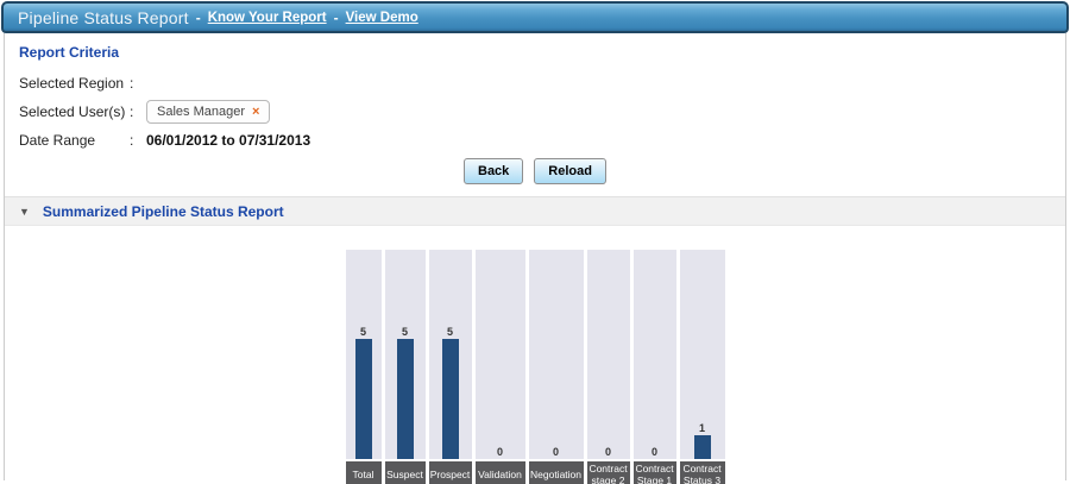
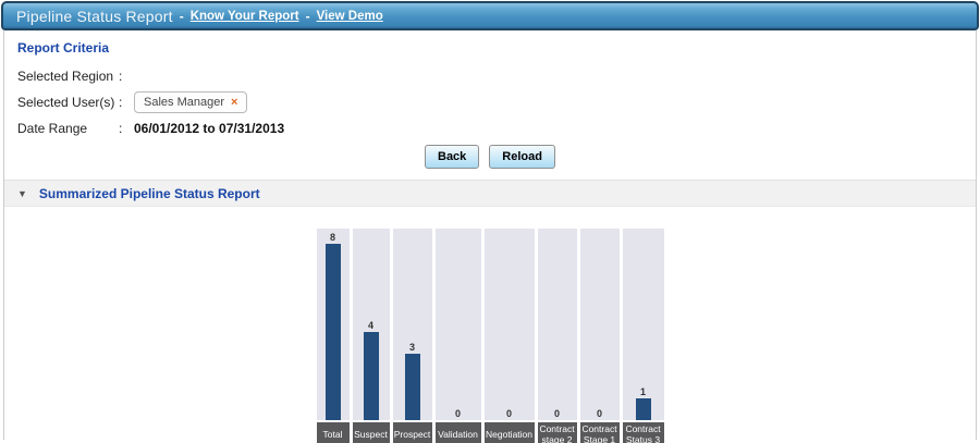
Total: 5 -> 8
Suspect: 5 -> 4
Prospect: 5 -> 3
